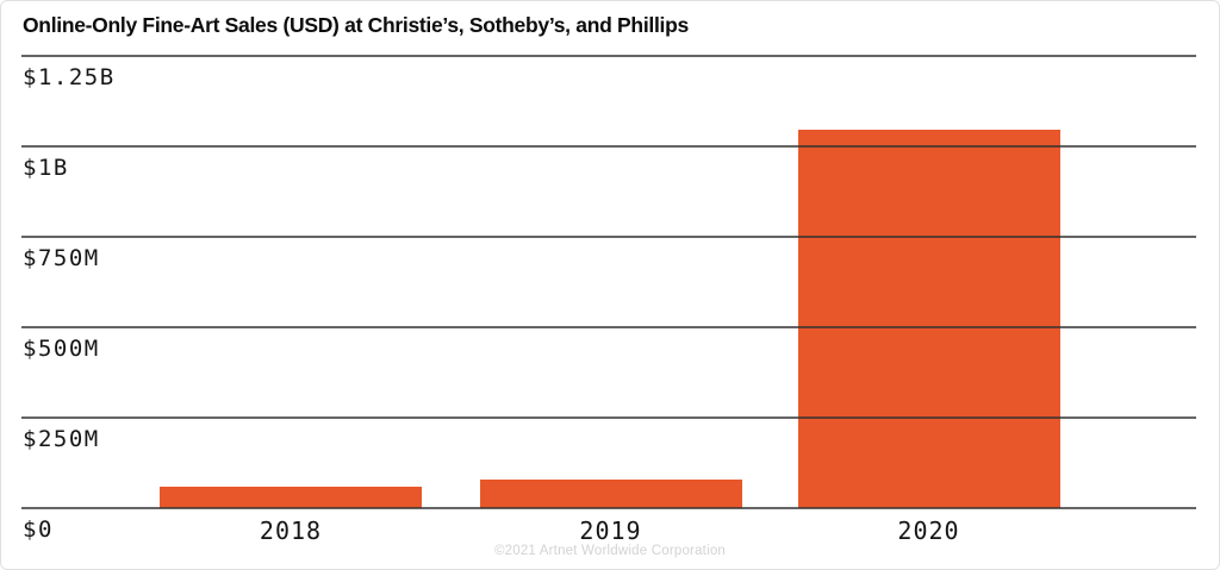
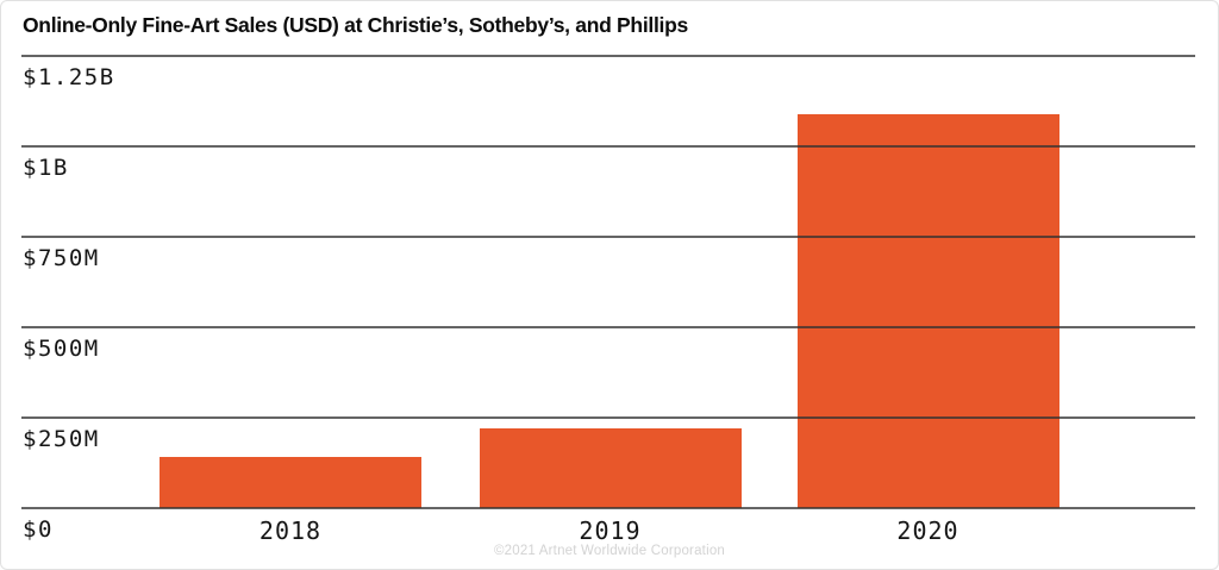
2018: $60M -> $140M
2019: $80M -> $220M
2020: $1040M -> $1090M
